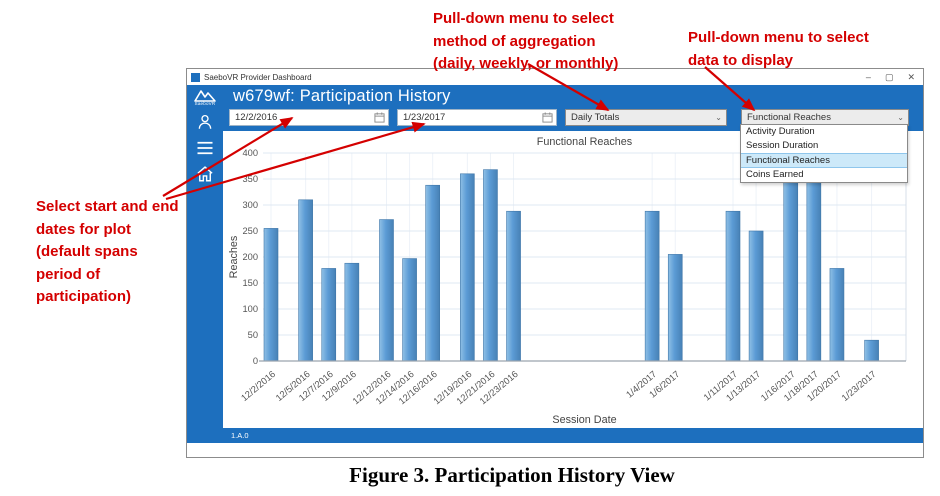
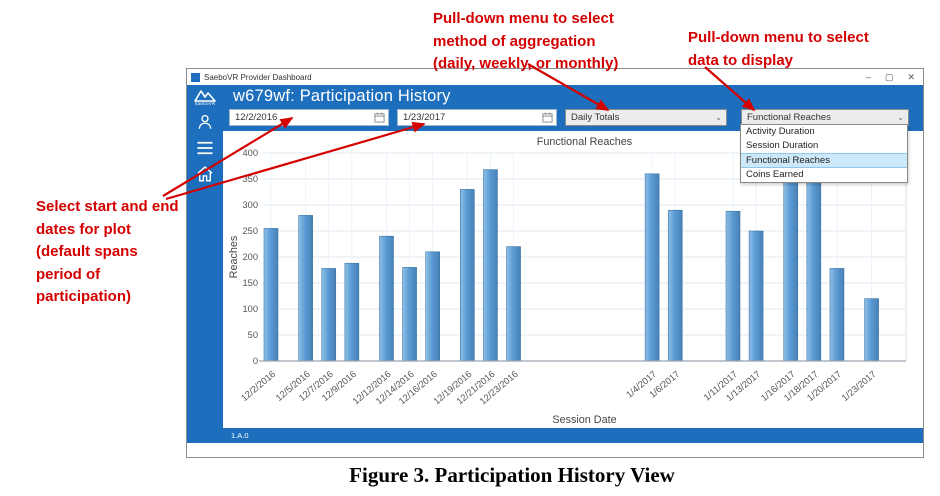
12/5/2016: 310 -> 280
12/12/2016: 270 -> 240
12/14/2016: 200 -> 180
12/16/2016: 340 -> 210
12/19/2016: 360 -> 330
12/23/2016: 290 -> 220
1/4/2017: 290 -> 360
1/6/2017: 200 -> 290
1/23/2017: 40 -> 120
